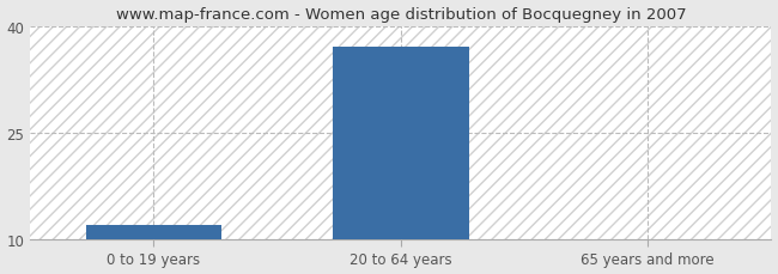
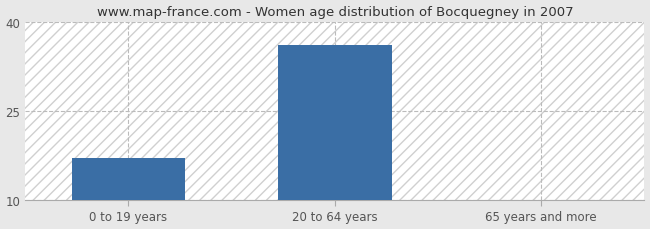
0 to 19 years: 12 -> 17
20 to 64 years: 37 -> 36
